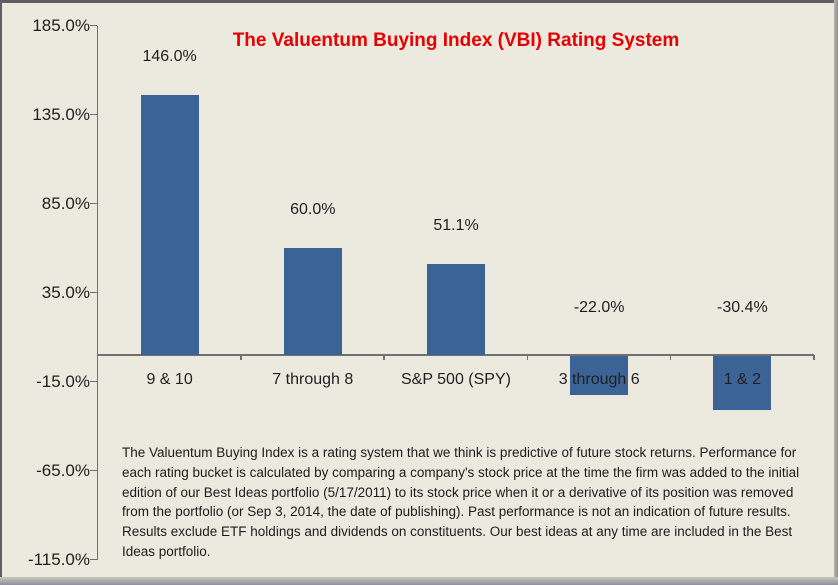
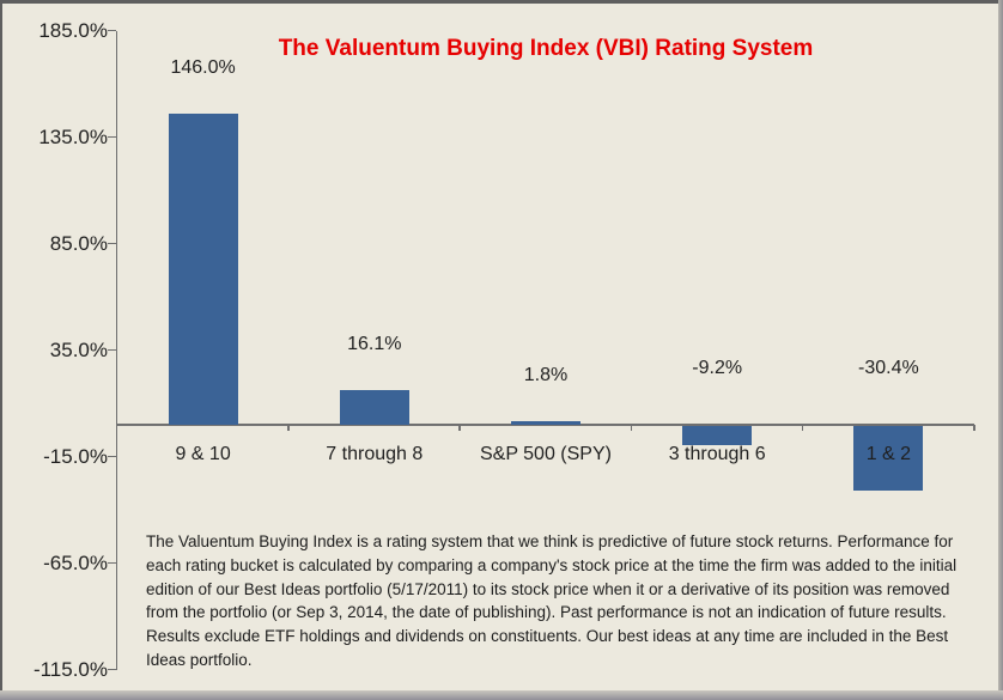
7 through 8: 60.0% -> 16.1%
S&P 500 (SPY): 51.1% -> 1.8%
3 through 6: -22.0% -> -9.2%
